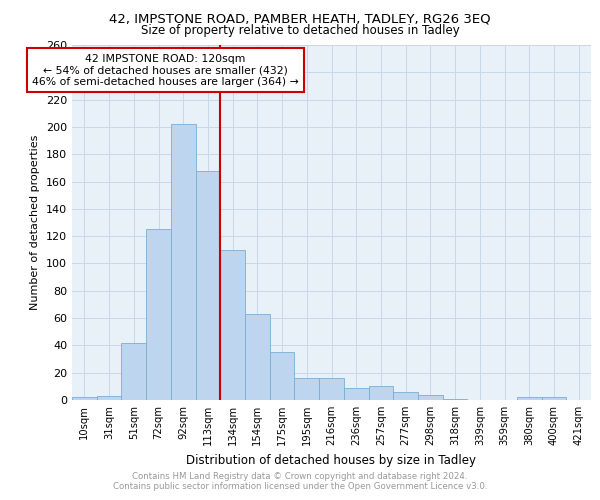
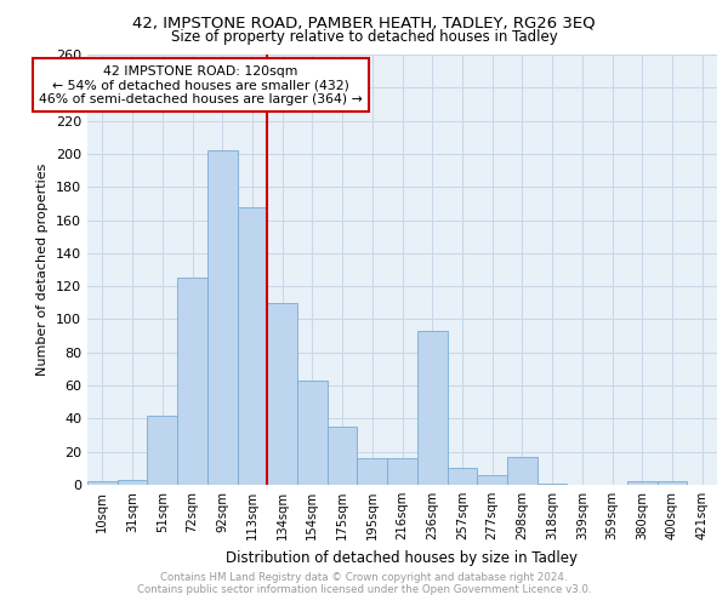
236sqm: 9 -> 93
298sqm: 4 -> 17
